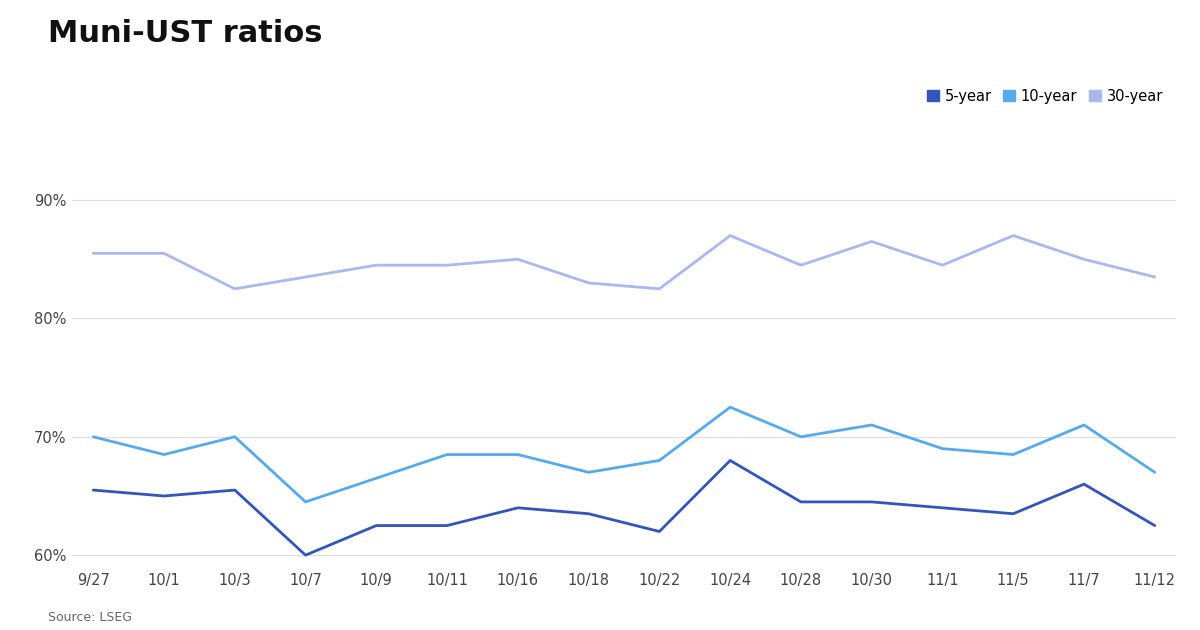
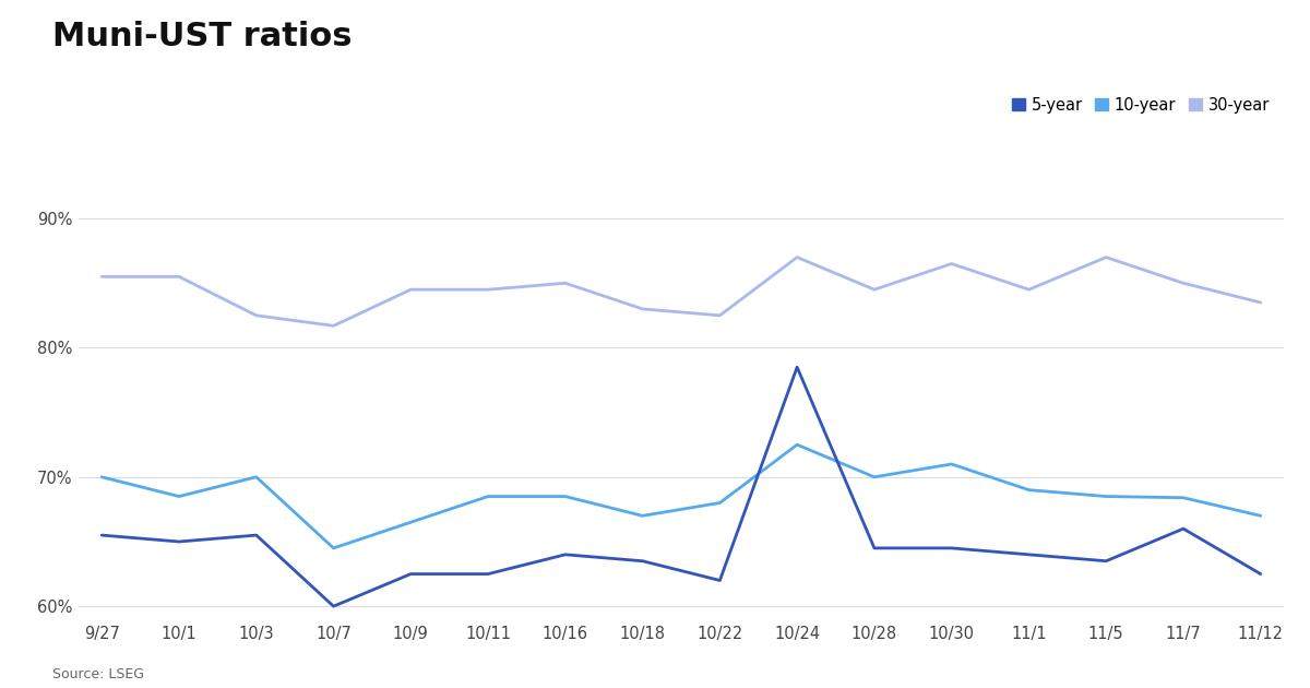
30-year/10/7: 83.5% -> 81.7%
5-year/10/24: 68.0% -> 78.5%
10-year/11/7: 71.0% -> 68.4%
